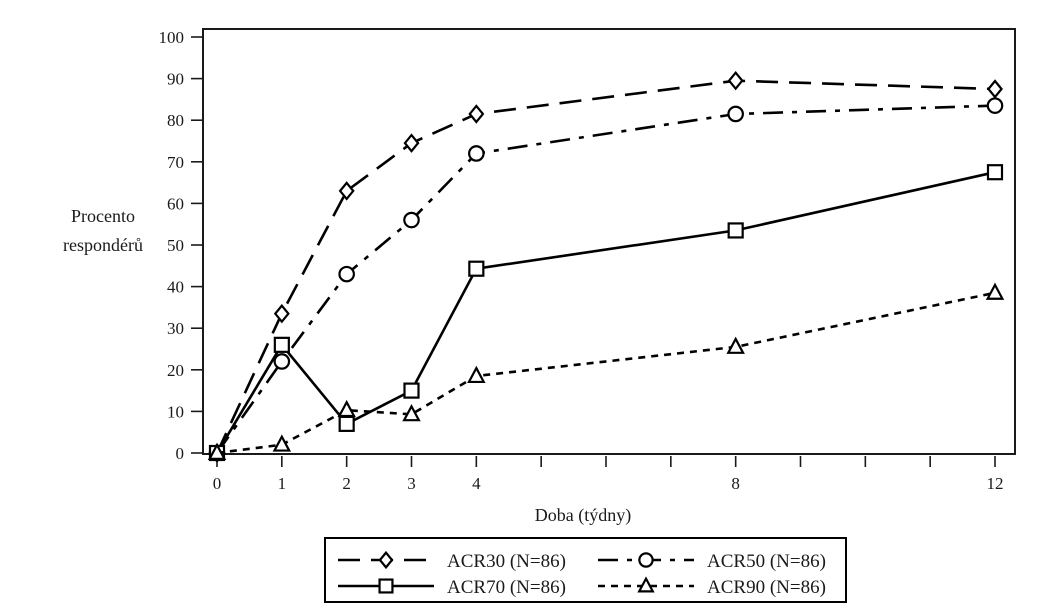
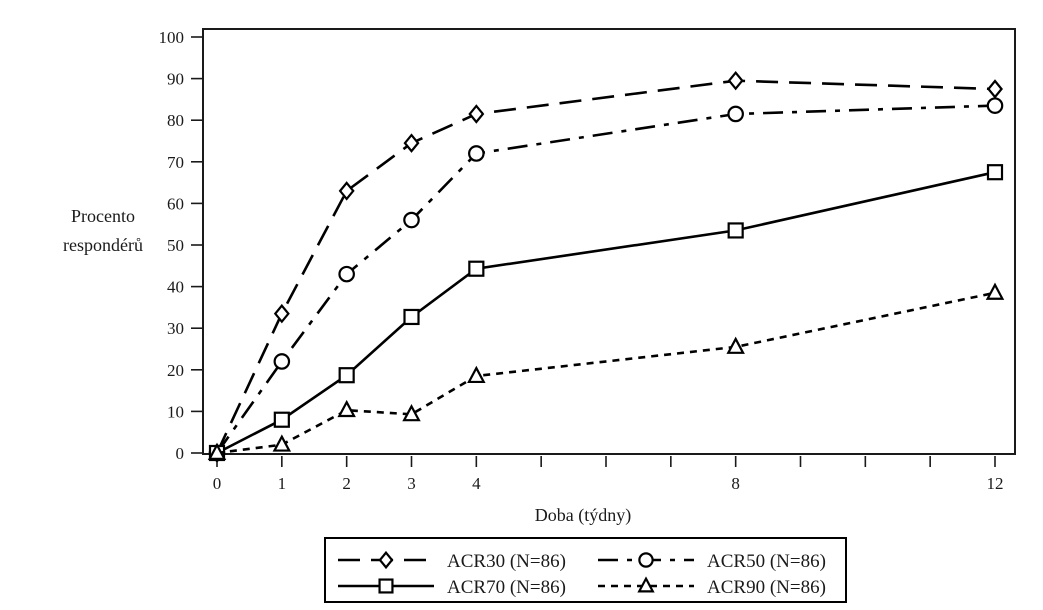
ACR70 (N=86)/1: 26 -> 8
ACR70 (N=86)/2: 7 -> 19
ACR70 (N=86)/3: 15 -> 33
